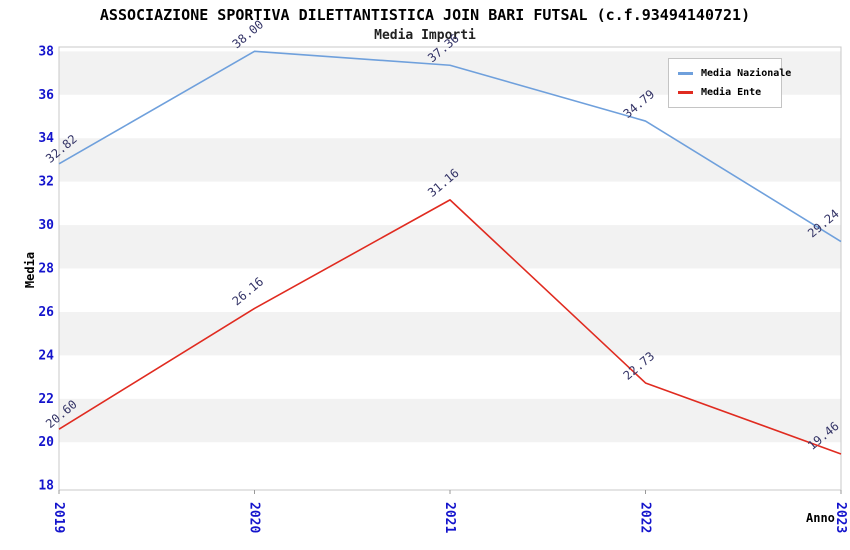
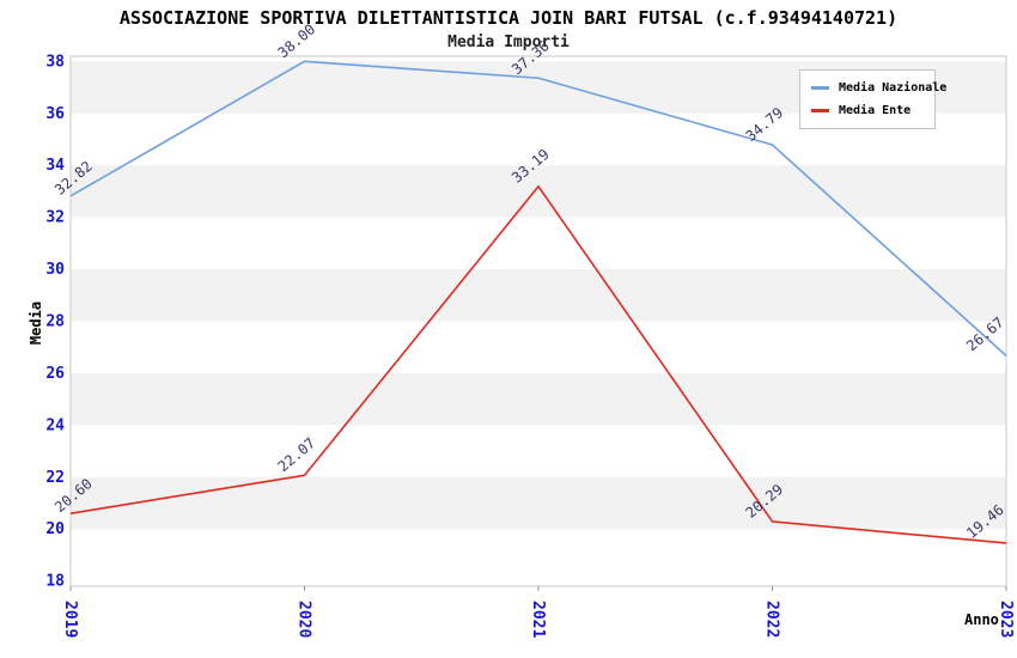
Media Ente/2020: 26.16 -> 22.07
Media Ente/2021: 31.16 -> 33.19
Media Ente/2022: 22.73 -> 20.29
Media Nazionale/2023: 29.24 -> 26.67
